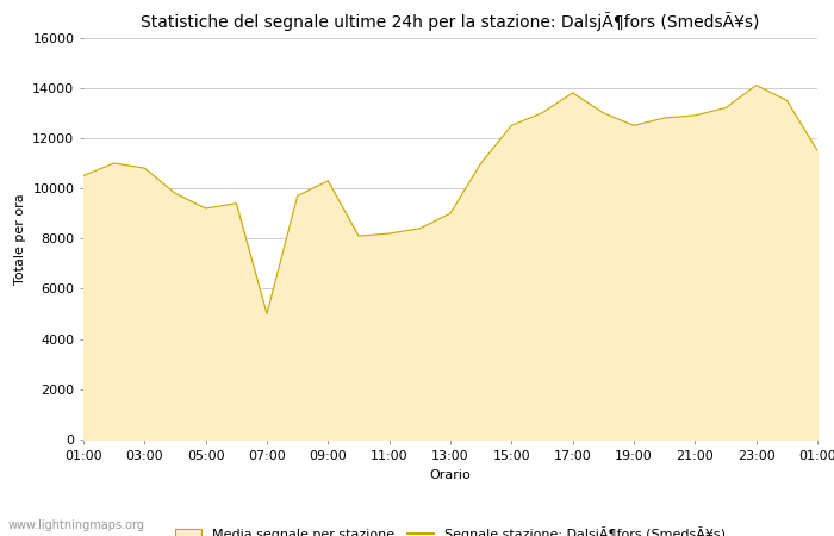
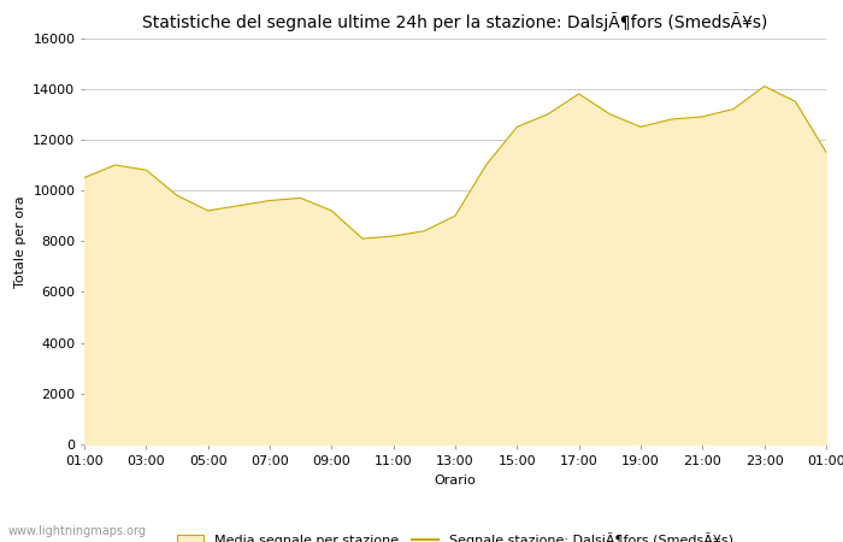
07:00: 5000 -> 9600
09:00: 10300 -> 9200
